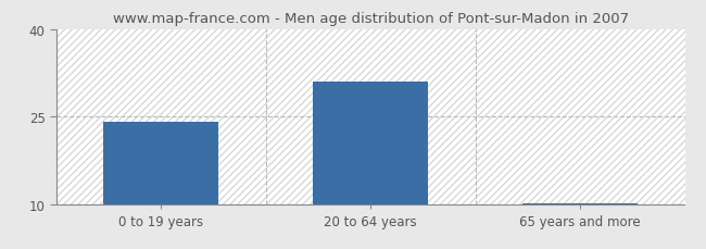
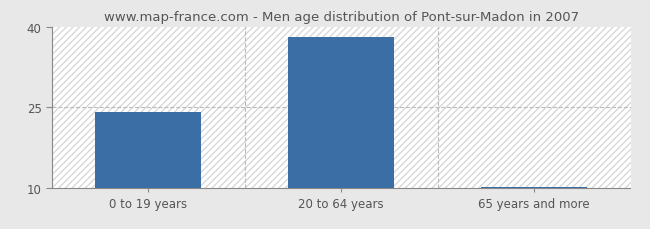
20 to 64 years: 31.0 -> 38.0
